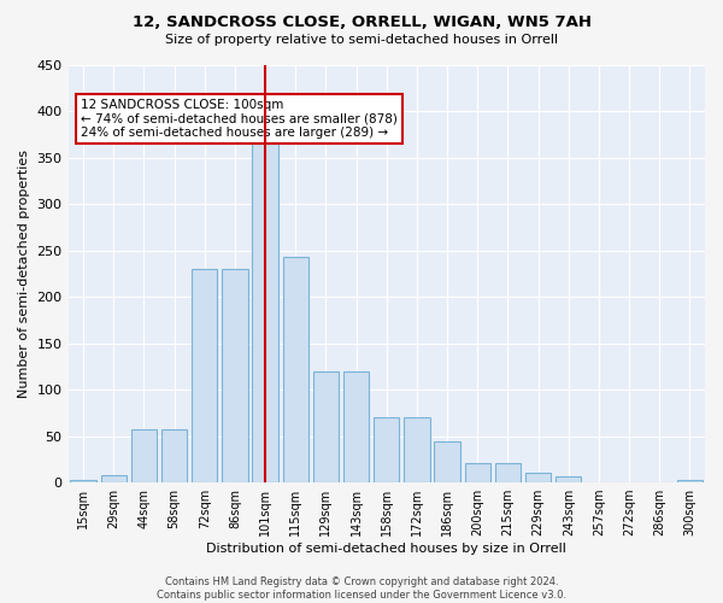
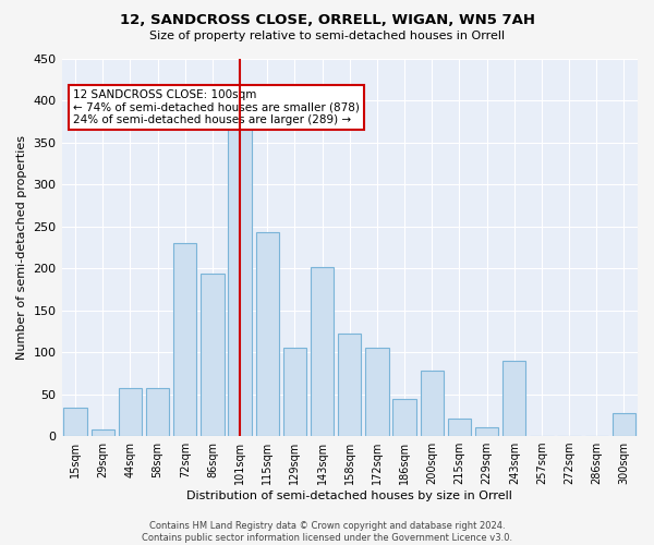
15sqm: 3 -> 34
86sqm: 230 -> 194
129sqm: 120 -> 106
143sqm: 120 -> 202
158sqm: 70 -> 122
172sqm: 70 -> 106
200sqm: 21 -> 78
243sqm: 7 -> 90
300sqm: 3 -> 28
